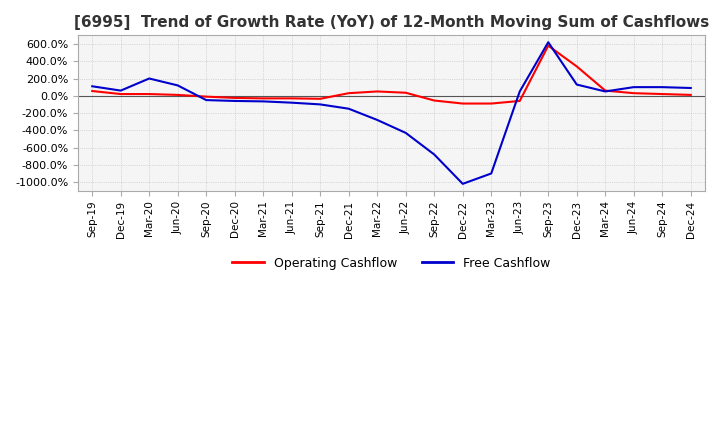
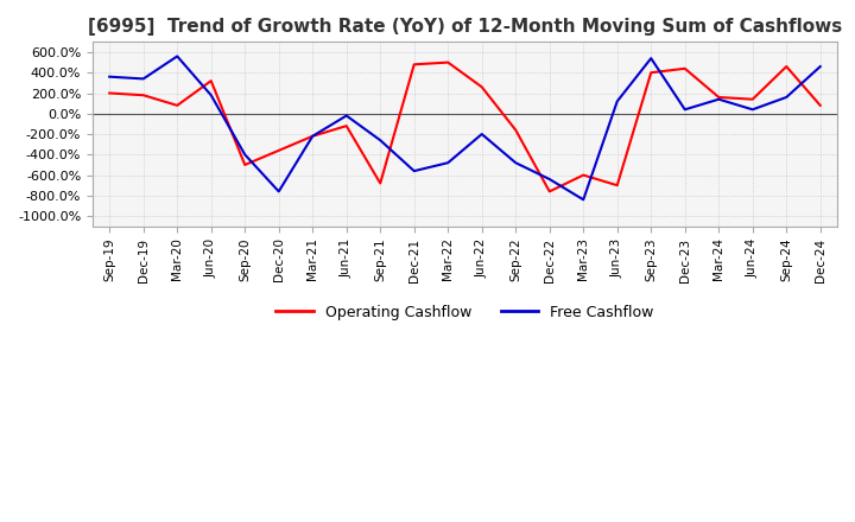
Operating Cashflow/Sep-19: 60% -> 200%
Free Cashflow/Sep-19: 110% -> 360%
Operating Cashflow/Dec-19: 20% -> 180%
Free Cashflow/Dec-19: 60% -> 340%
Operating Cashflow/Mar-20: 20% -> 80%
Free Cashflow/Mar-20: 200% -> 560%
Operating Cashflow/Jun-20: 10% -> 320%
Free Cashflow/Jun-20: 120% -> 180%
Operating Cashflow/Sep-20: -10% -> -500%
Free Cashflow/Sep-20: -50% -> -400%
Operating Cashflow/Dec-20: -20% -> -360%
Free Cashflow/Dec-20: -60% -> -760%
Operating Cashflow/Mar-21: -30% -> -220%
Free Cashflow/Mar-21: -60% -> -220%
Operating Cashflow/Jun-21: -30% -> -120%
Free Cashflow/Jun-21: -80% -> -20%
Operating Cashflow/Sep-21: -40% -> -680%
Free Cashflow/Sep-21: -100% -> -260%
Operating Cashflow/Dec-21: 30% -> 480%
Free Cashflow/Dec-21: -150% -> -560%
Operating Cashflow/Mar-22: 50% -> 500%
Free Cashflow/Mar-22: -280% -> -480%
Operating Cashflow/Jun-22: 40% -> 260%
Free Cashflow/Jun-22: -430% -> -200%
Operating Cashflow/Sep-22: -60% -> -160%
Free Cashflow/Sep-22: -680% -> -480%
Operating Cashflow/Dec-22: -90% -> -760%
Free Cashflow/Dec-22: -1020% -> -640%
Operating Cashflow/Mar-23: -90% -> -600%
Free Cashflow/Mar-23: -900% -> -840%
Operating Cashflow/Jun-23: -60% -> -700%
Free Cashflow/Jun-23: 50% -> 120%
Operating Cashflow/Sep-23: 580% -> 400%
Free Cashflow/Sep-23: 620% -> 540%
Operating Cashflow/Dec-23: 340% -> 440%
Free Cashflow/Dec-23: 130% -> 40%
Operating Cashflow/Mar-24: 60% -> 160%
Free Cashflow/Mar-24: 50% -> 140%
Operating Cashflow/Jun-24: 30% -> 140%
Free Cashflow/Jun-24: 100% -> 40%
Operating Cashflow/Sep-24: 20% -> 460%
Free Cashflow/Sep-24: 100% -> 160%
Operating Cashflow/Dec-24: 10% -> 80%
Free Cashflow/Dec-24: 90% -> 460%
